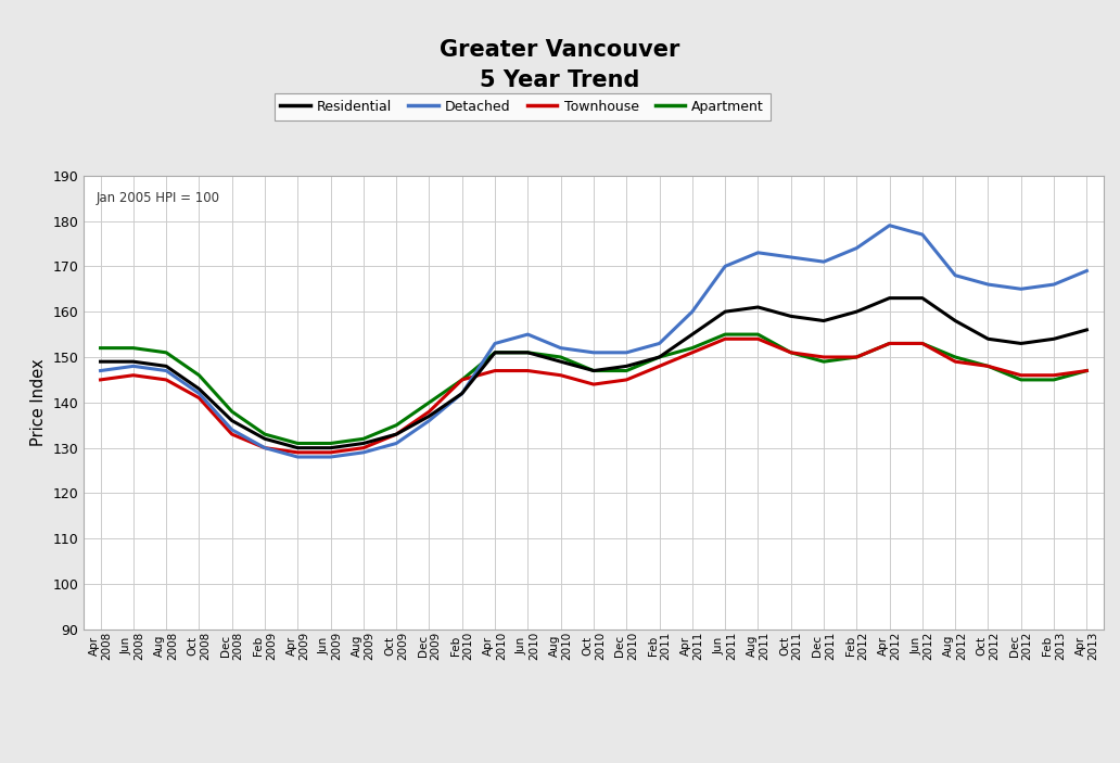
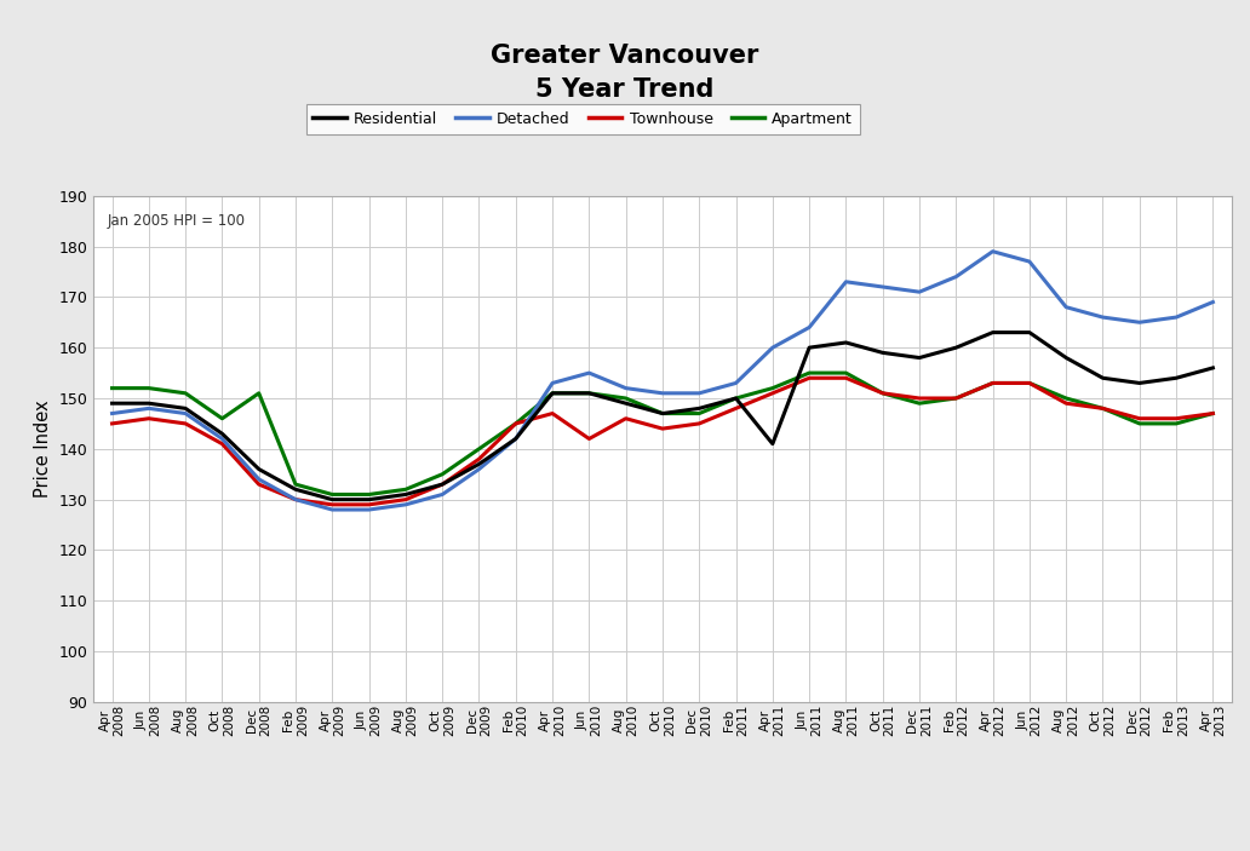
Apartment/Dec 2008: 138 -> 151
Townhouse/Jun 2010: 147 -> 142
Residential/Apr 2011: 155 -> 141
Detached/Jun 2011: 170 -> 164
